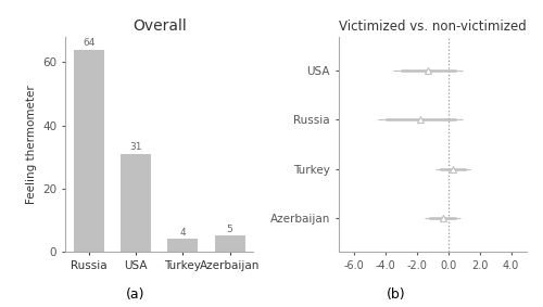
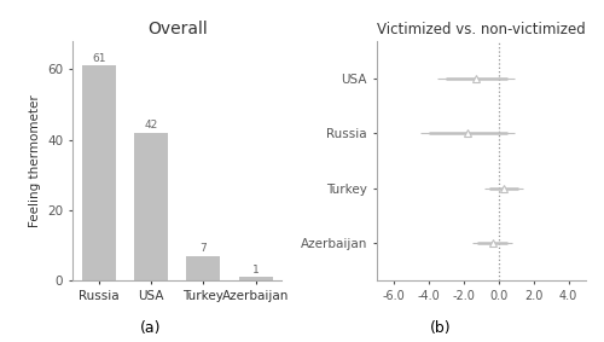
Russia: 64 -> 61
USA: 31 -> 42
Turkey: 4 -> 7
Azerbaijan: 5 -> 1
